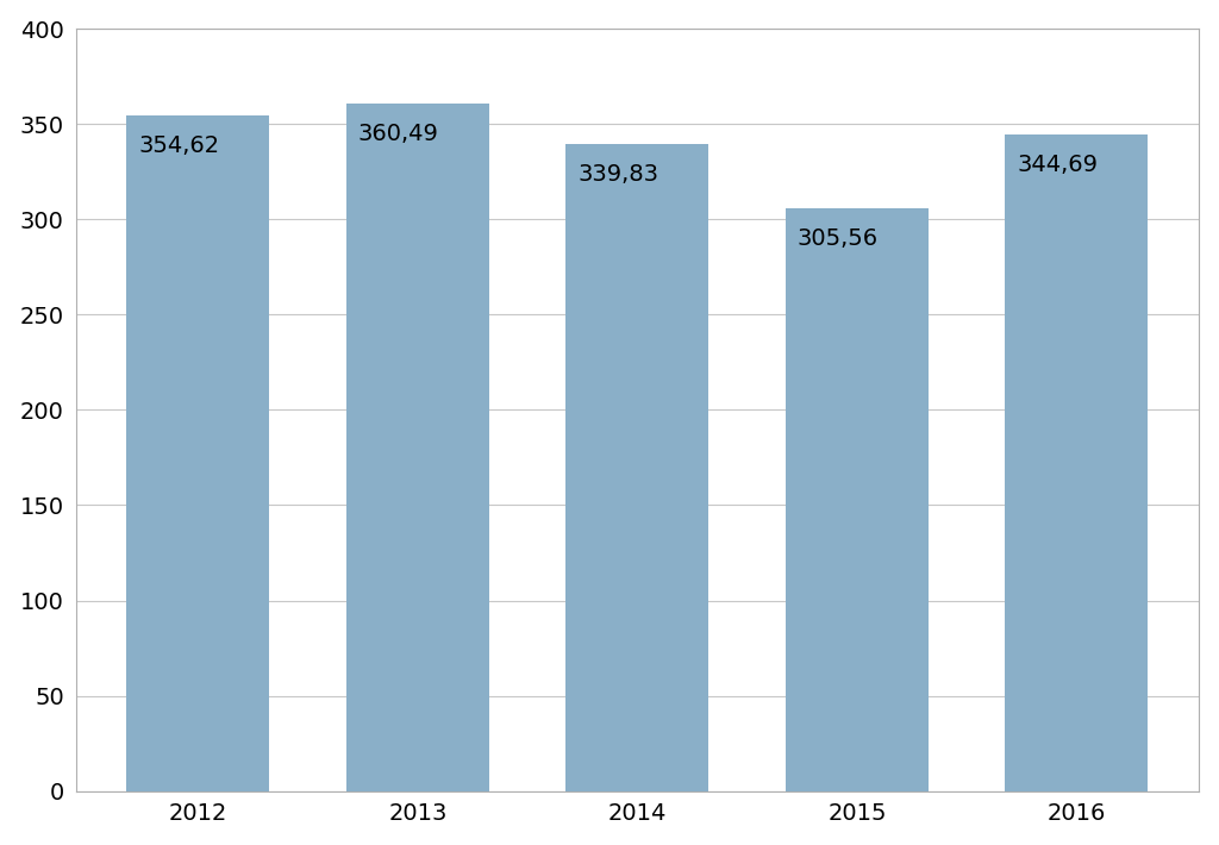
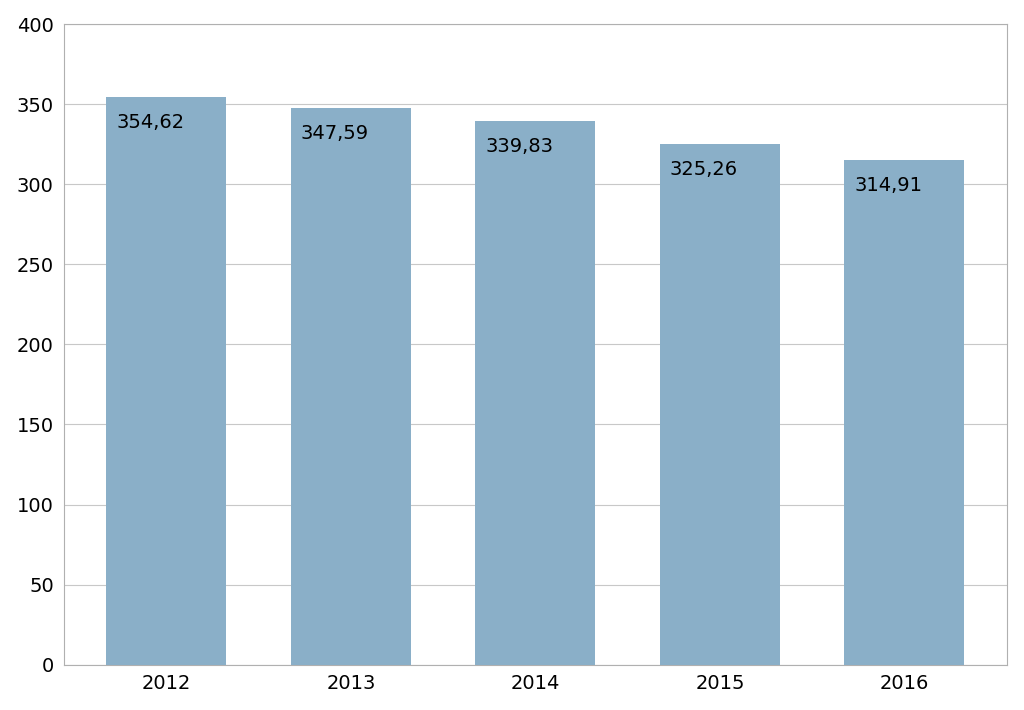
2013: 360,49 -> 347,59
2015: 305,56 -> 325,26
2016: 344,69 -> 314,91
